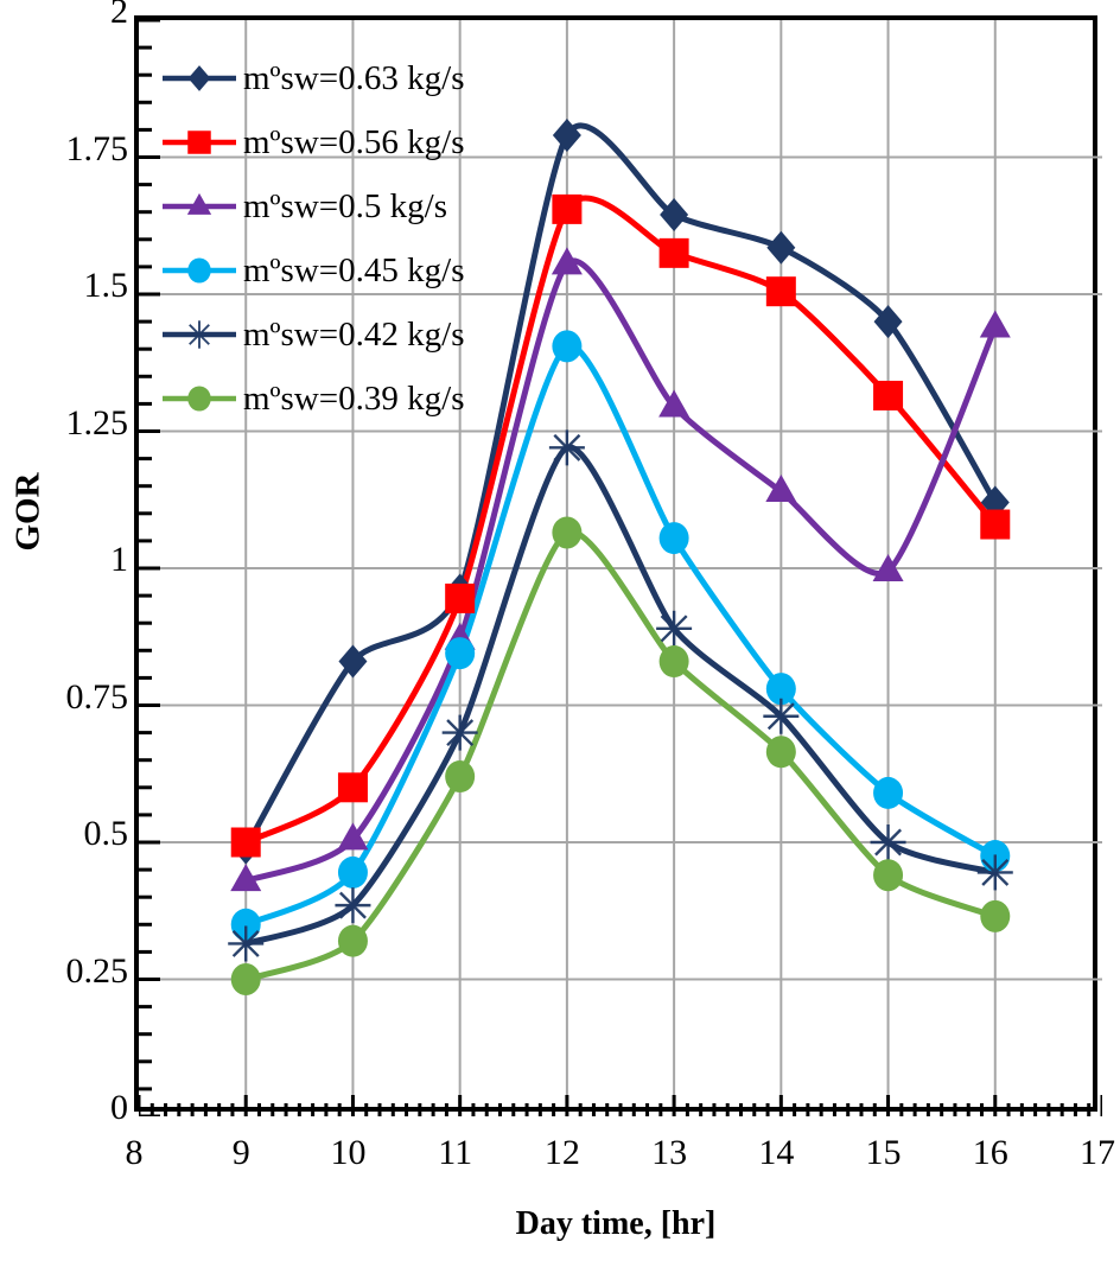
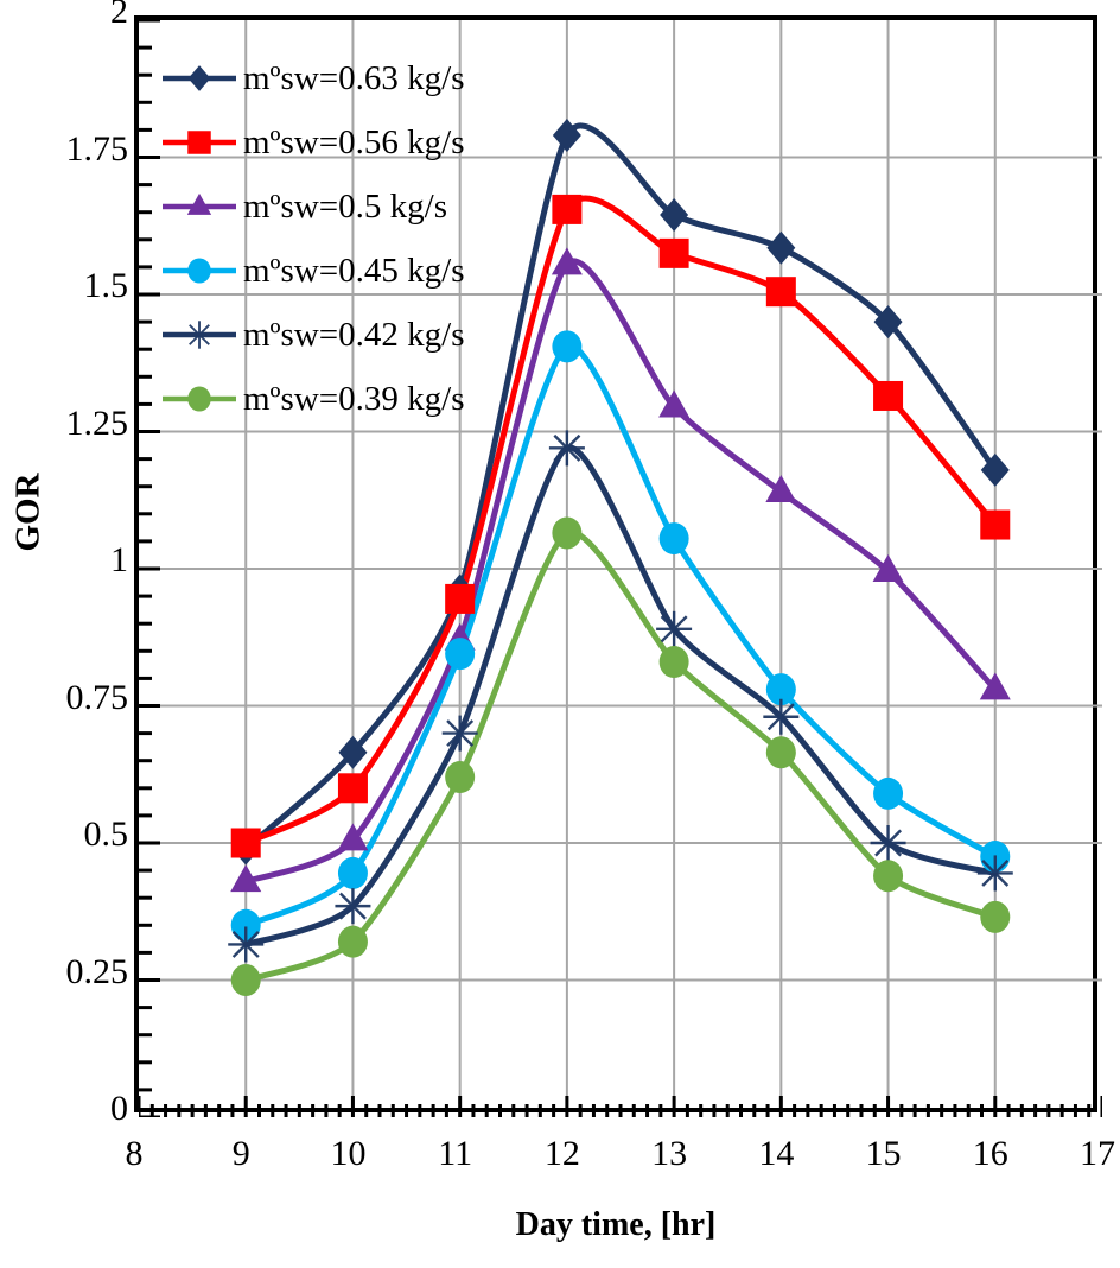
mºsw=0.63 kg/s/10: 0.83 -> 0.67
mºsw=0.63 kg/s/16: 1.12 -> 1.18
mºsw=0.5 kg/s/16: 1.44 -> 0.78
